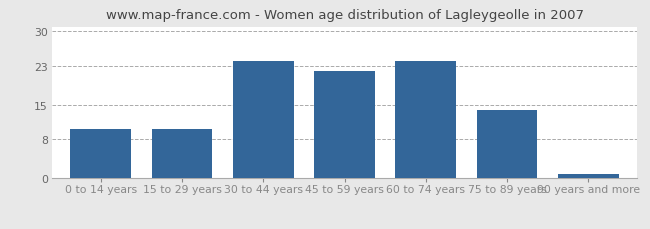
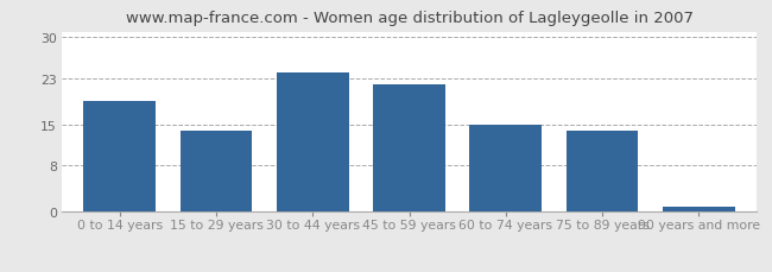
0 to 14 years: 10 -> 19
15 to 29 years: 10 -> 14
60 to 74 years: 24 -> 15
